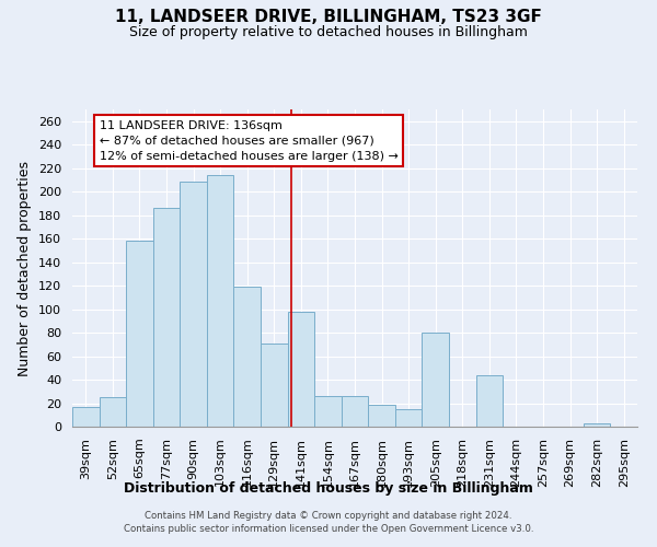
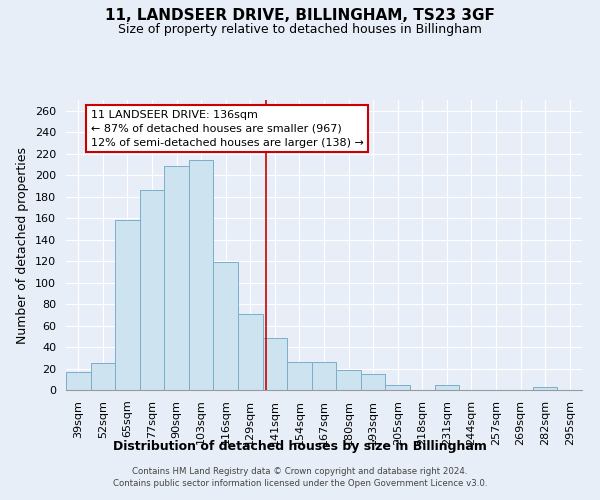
141sqm: 98 -> 48
205sqm: 80 -> 5
231sqm: 44 -> 5
